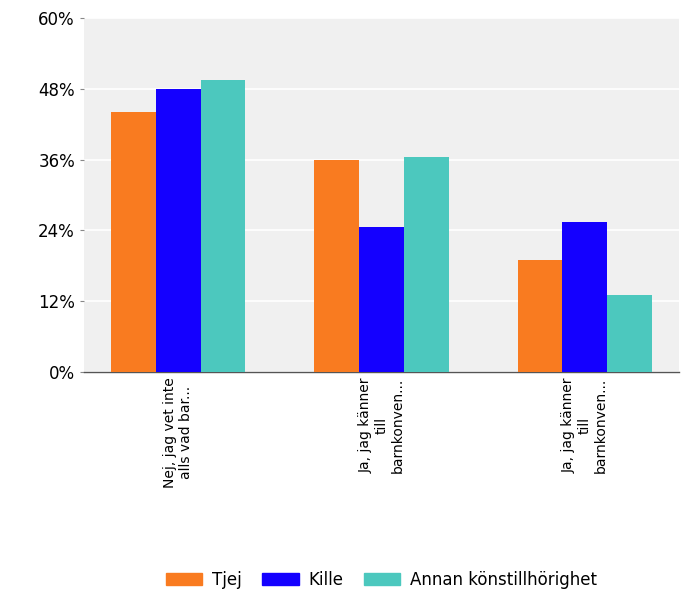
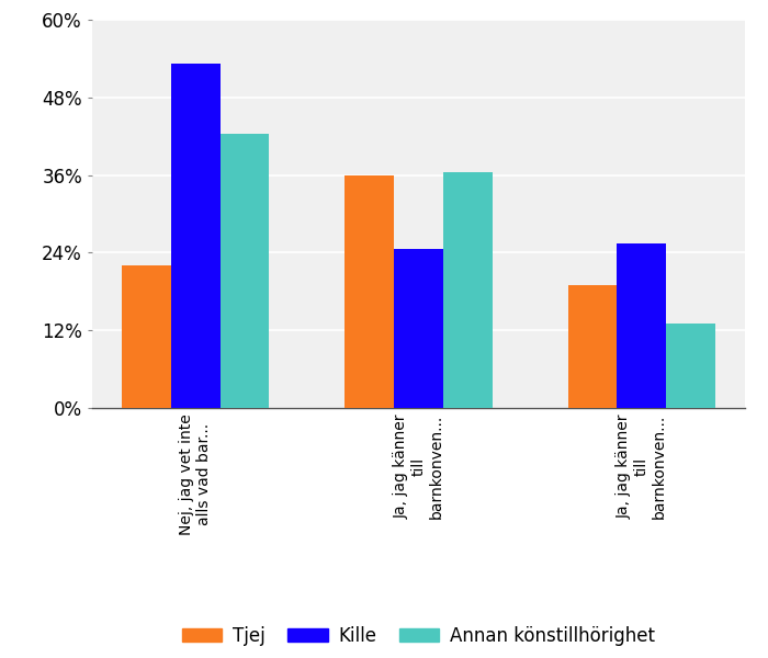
Tjej/Nej, jag vet inte alls vad bar...: 44% -> 22%
Kille/Nej, jag vet inte alls vad bar...: 48.0% -> 53.2%
Annan könstillhörighet/Nej, jag vet inte alls vad bar...: 49.5% -> 42.4%
